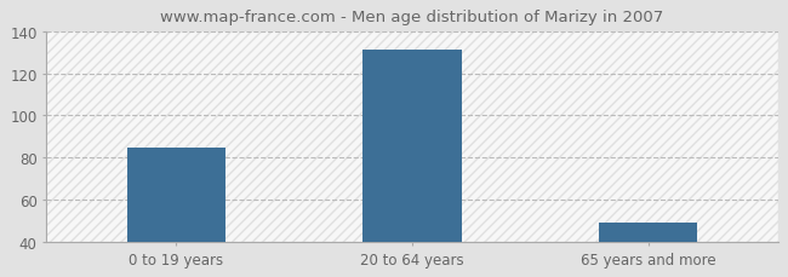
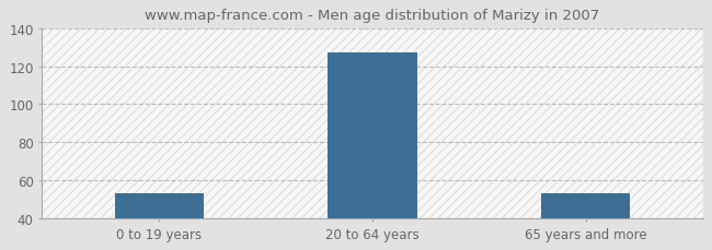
0 to 19 years: 85 -> 53
20 to 64 years: 131 -> 127
65 years and more: 49 -> 53
